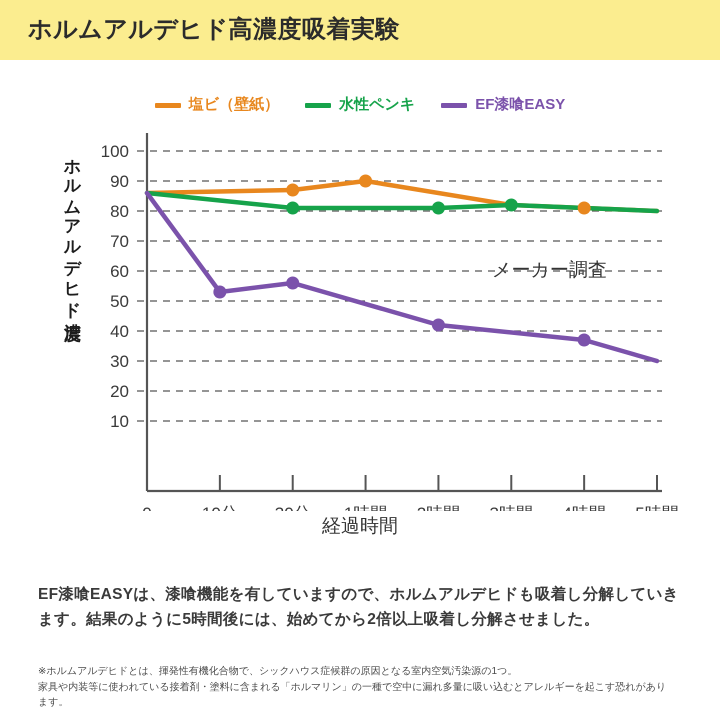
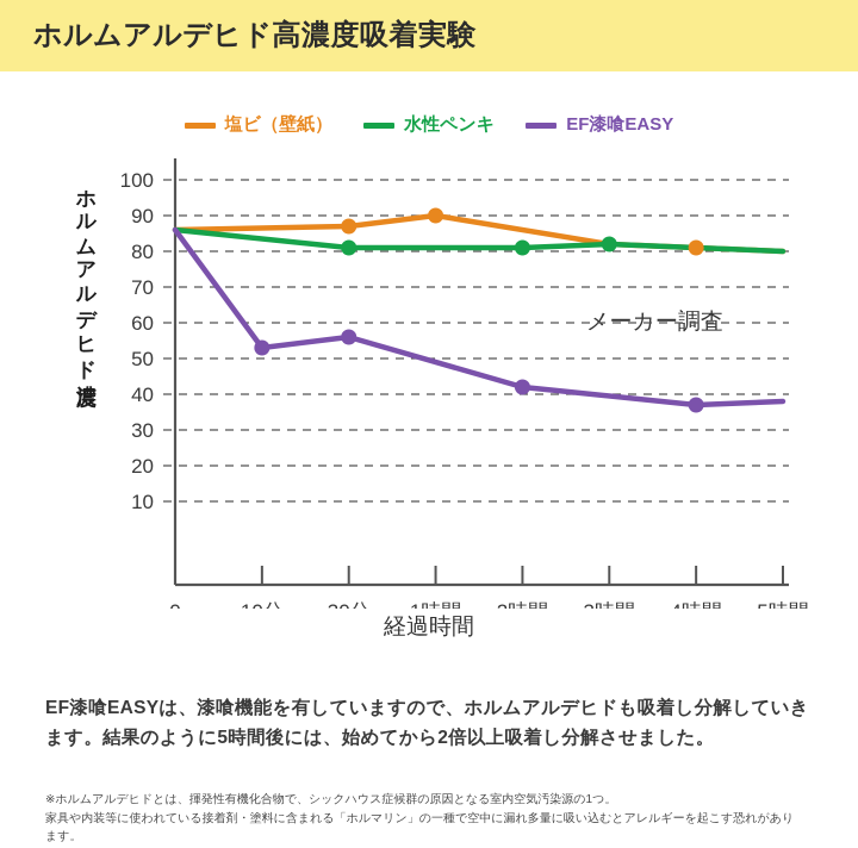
EF漆喰EASY/5時間: 30 -> 38
